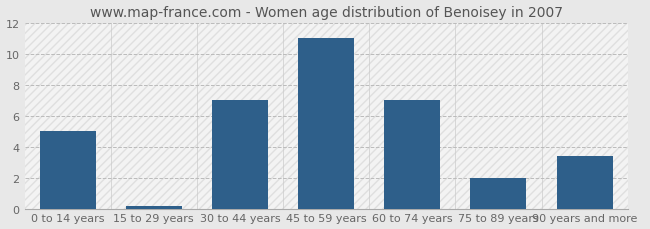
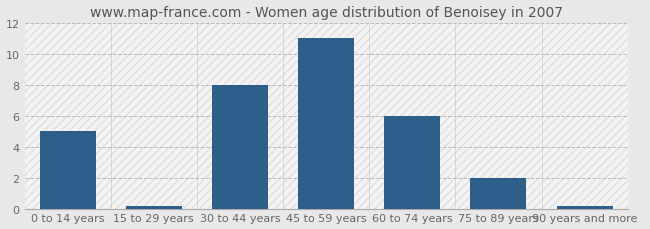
30 to 44 years: 7.0 -> 8.0
60 to 74 years: 7.0 -> 6.0
90 years and more: 3.4 -> 0.1
